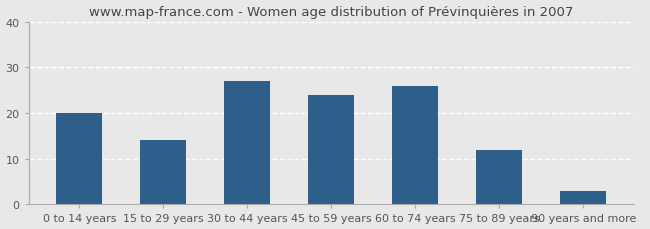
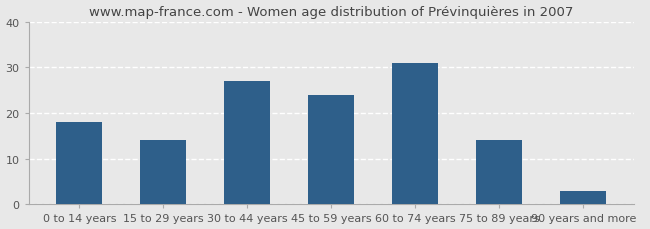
0 to 14 years: 20 -> 18
60 to 74 years: 26 -> 31
75 to 89 years: 12 -> 14
